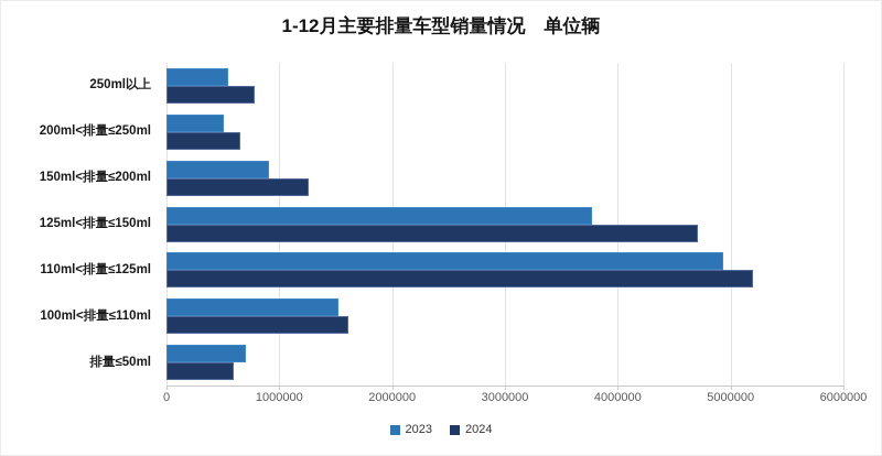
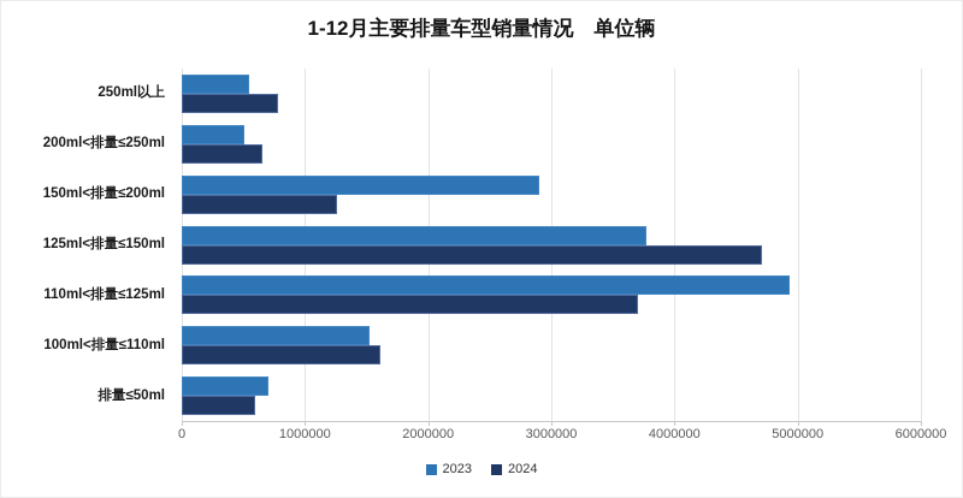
2023/150ml<排量≤200ml: 900000 -> 2900000
2024/110ml<排量≤125ml: 5200000 -> 3700000
